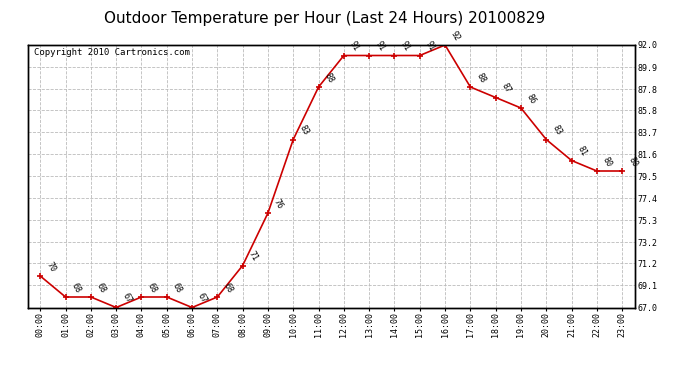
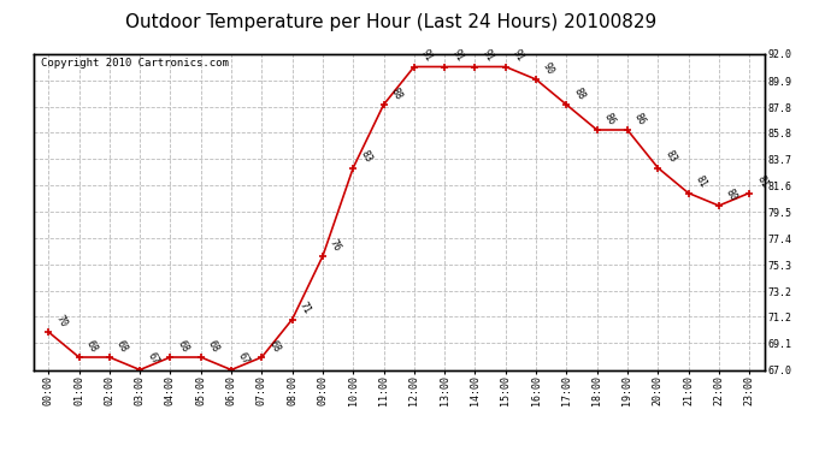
16:00: 92 -> 90
18:00: 87 -> 86
23:00: 80 -> 81
